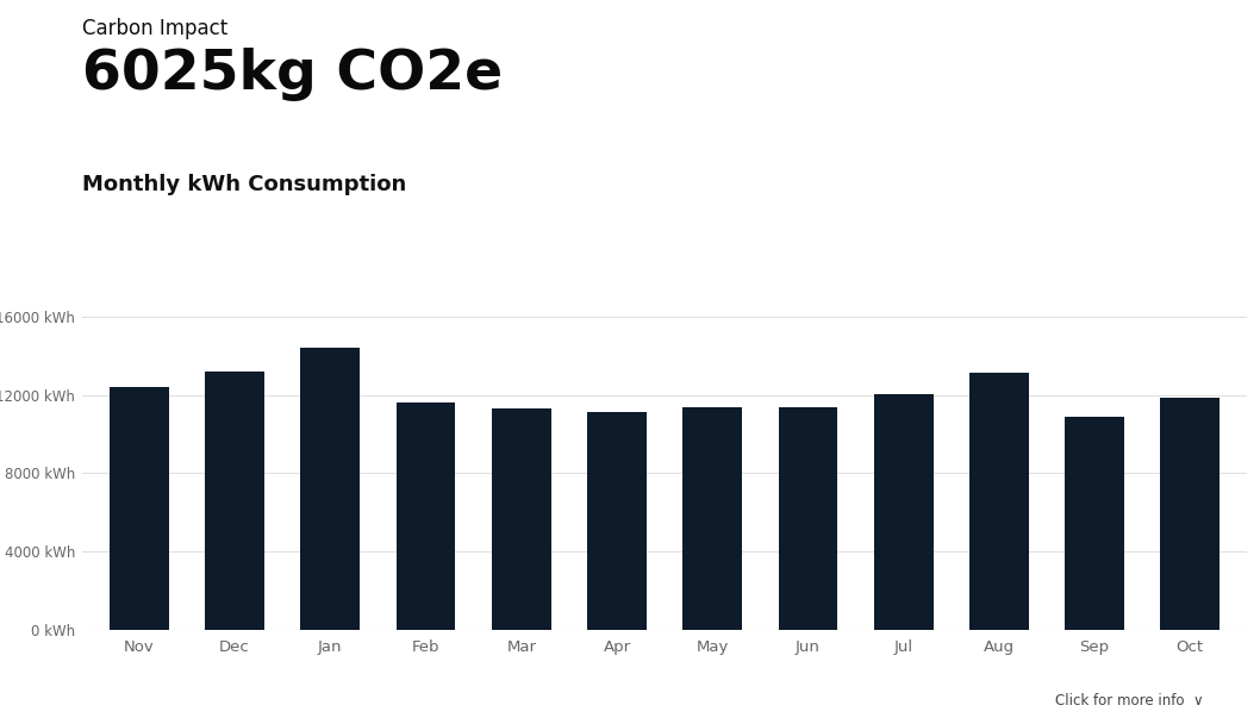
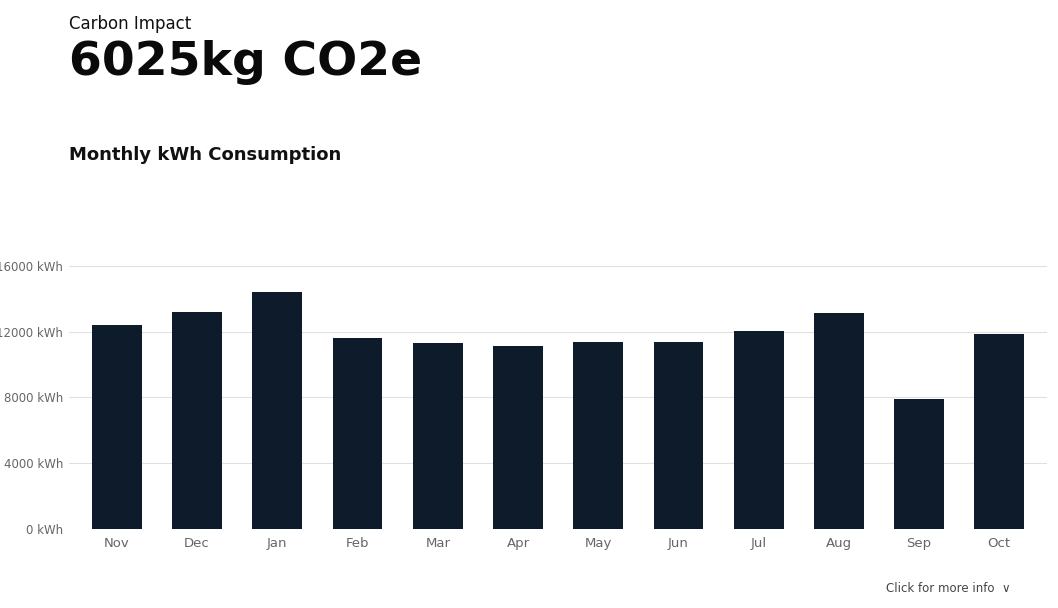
Sep: 10800 kWh -> 7900 kWh
